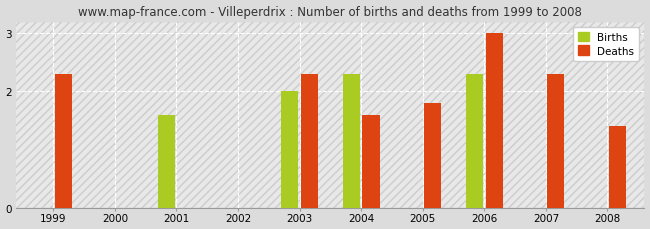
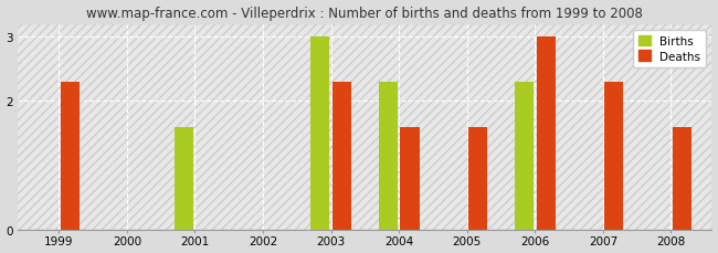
Births/2003: 2.0 -> 3.0
Deaths/2005: 1.8 -> 1.6
Deaths/2008: 1.4 -> 1.6
